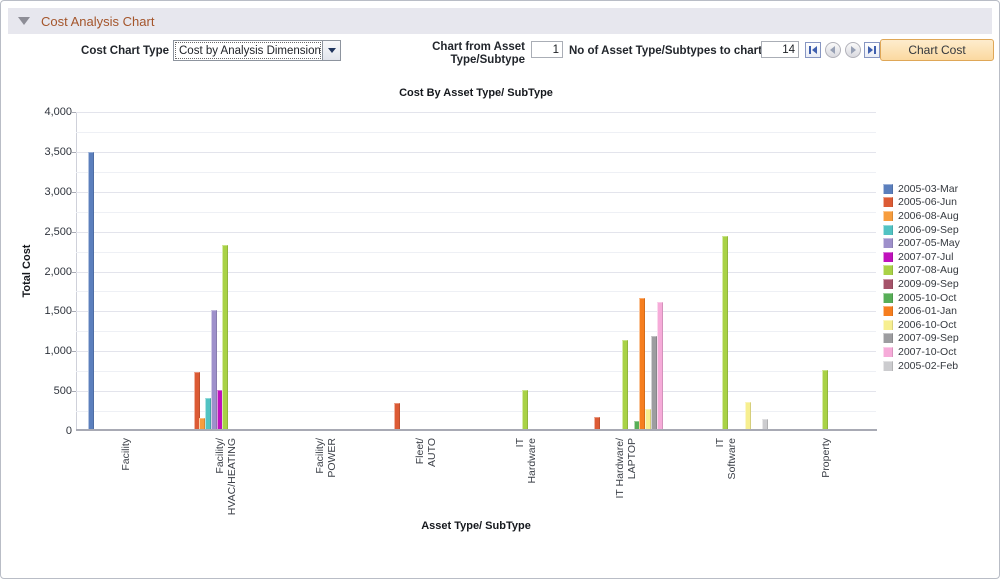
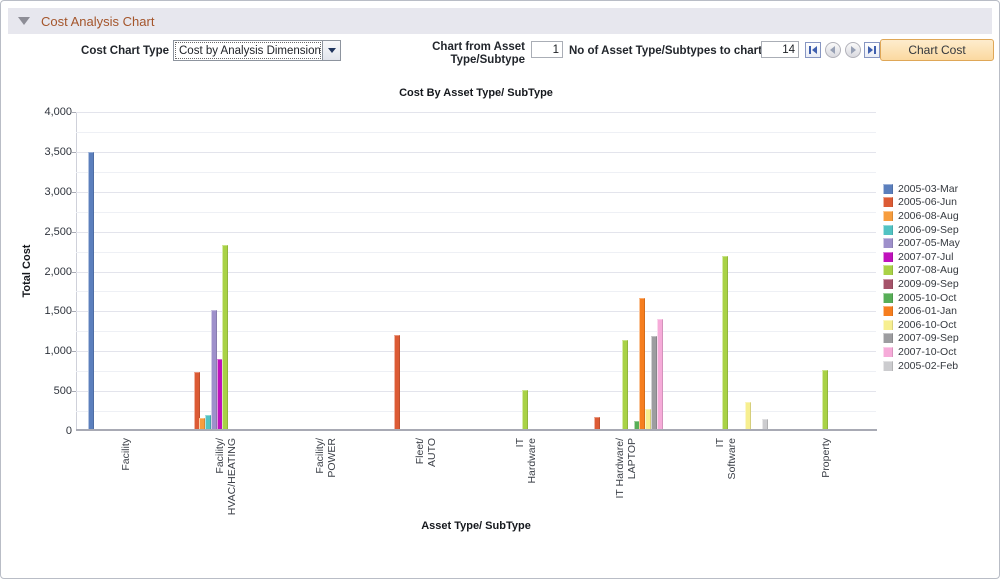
2006-09-Sep/Facility/ HVAC/HEATING: 400 -> 200
2007-07-Jul/Facility/ HVAC/HEATING: 500 -> 900
2005-06-Jun/Fleet/ AUTO: 400 -> 1200
2007-10-Oct/IT Hardware/ LAPTOP: 1600 -> 1400
2007-08-Aug/IT Software: 2400 -> 2200
